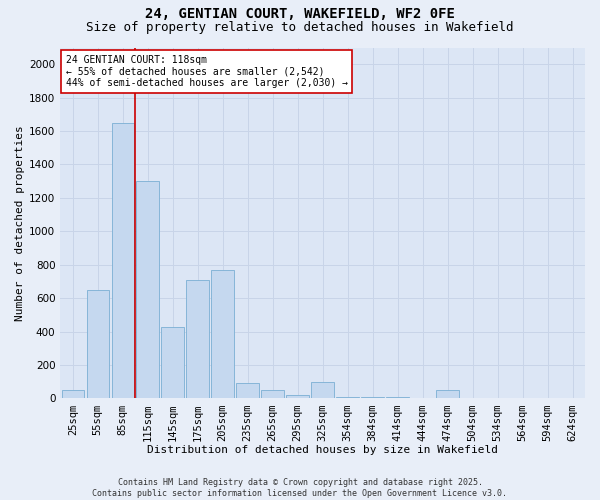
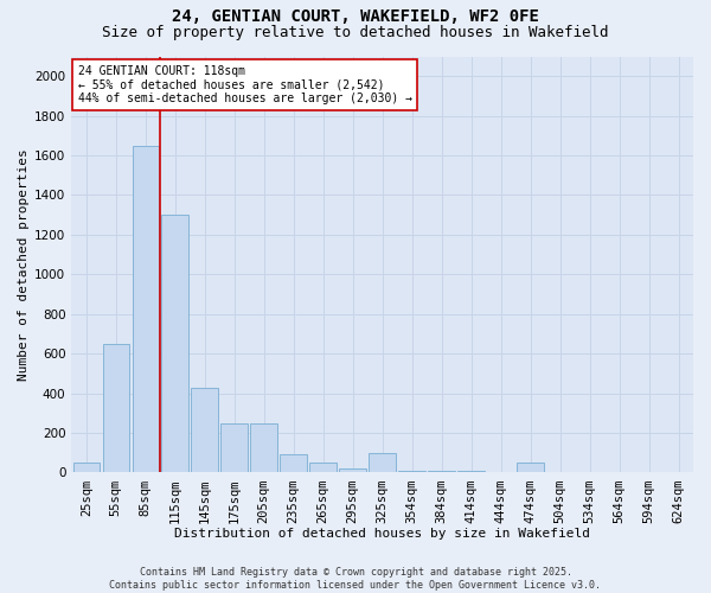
175sqm: 710 -> 250
205sqm: 770 -> 250
